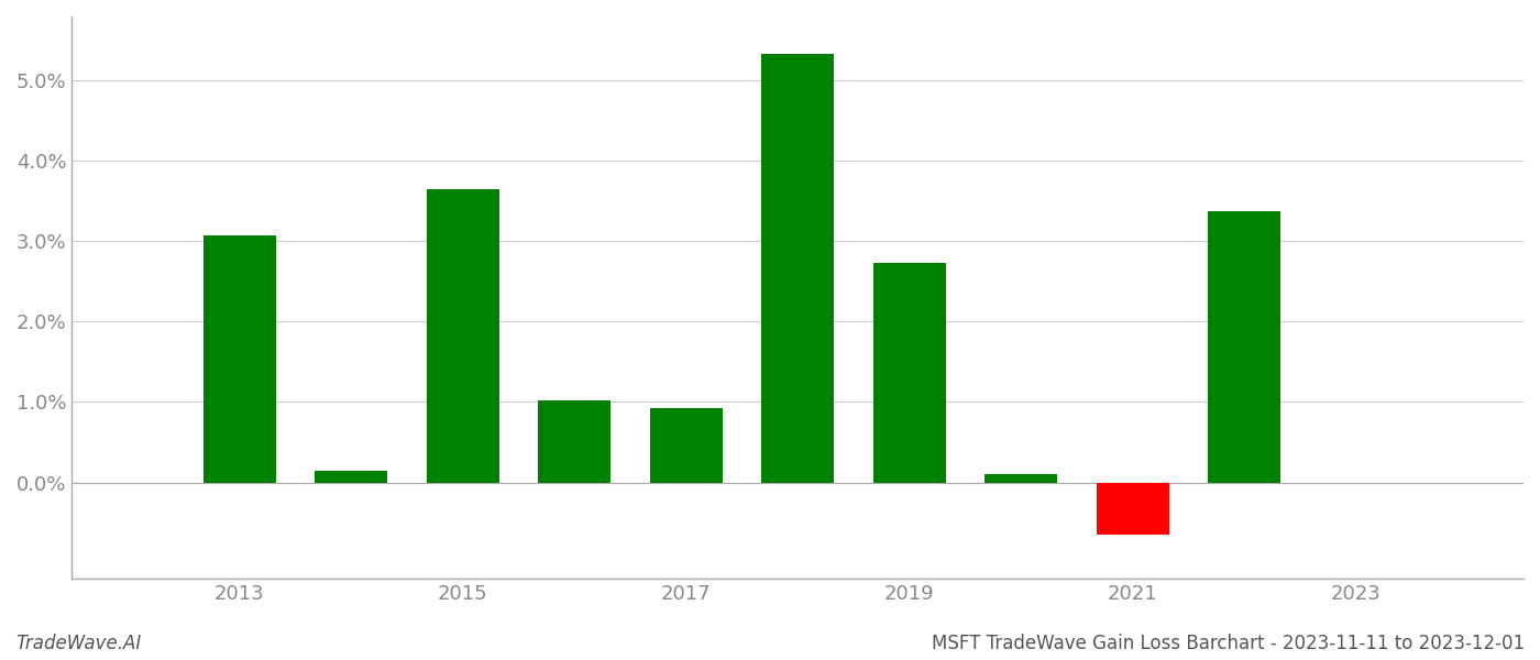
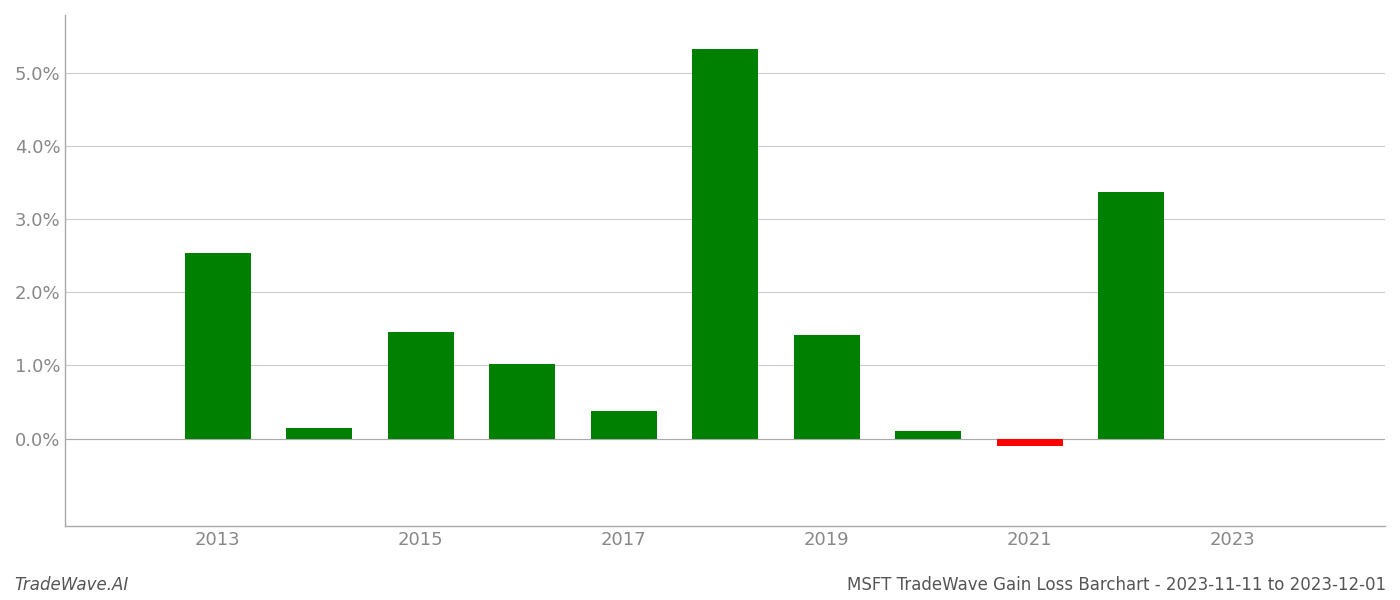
2013: 3.07% -> 2.54%
2015: 3.65% -> 1.46%
2017: 0.93% -> 0.38%
2019: 2.73% -> 1.42%
2021: -0.65% -> -0.10%
